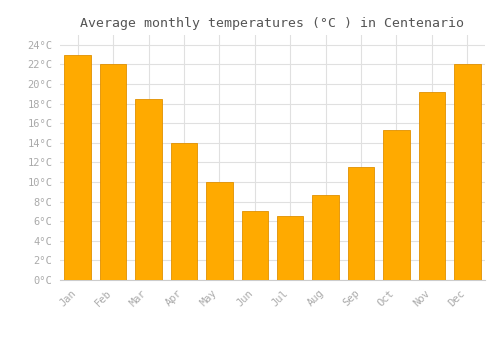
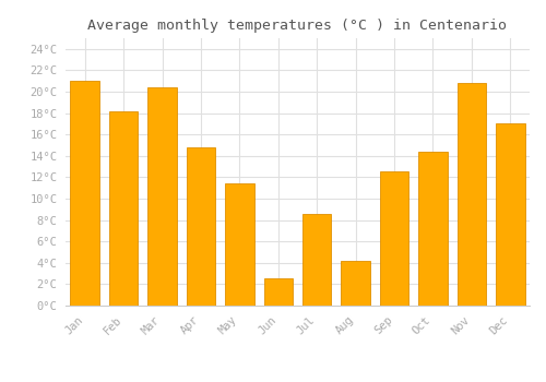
Jan: 23.0°C -> 21.0°C
Feb: 22.0°C -> 18.2°C
Mar: 18.5°C -> 20.4°C
Apr: 14.0°C -> 14.8°C
May: 10.0°C -> 11.4°C
Jun: 7.0°C -> 2.6°C
Jul: 6.5°C -> 8.6°C
Aug: 8.7°C -> 4.2°C
Sep: 11.5°C -> 12.6°C
Oct: 15.3°C -> 14.4°C
Nov: 19.2°C -> 20.8°C
Dec: 22.0°C -> 17.0°C
